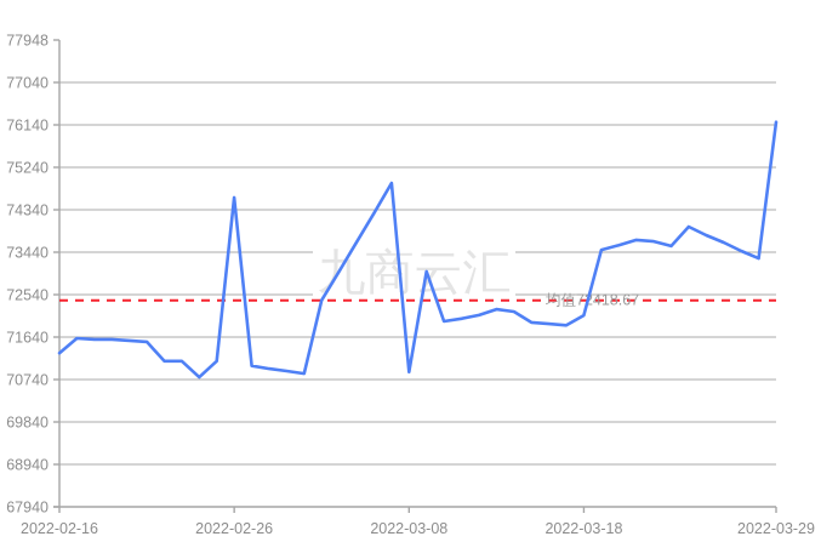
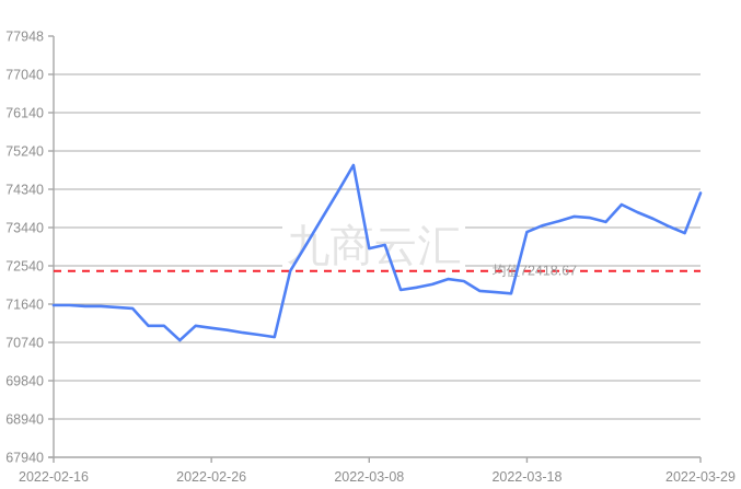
2022-02-16: 71300 -> 71600
2022-02-26: 74600 -> 71100
2022-03-08: 70900 -> 73000
2022-03-18: 72100 -> 73300
2022-03-29: 76200 -> 74200
